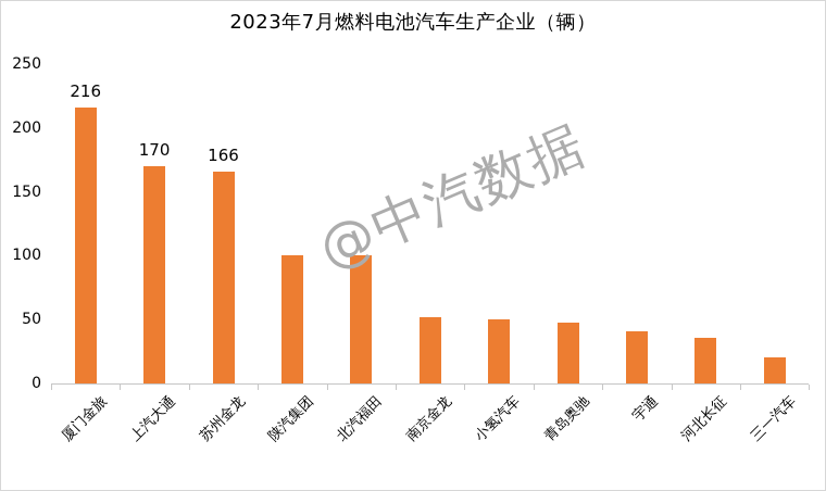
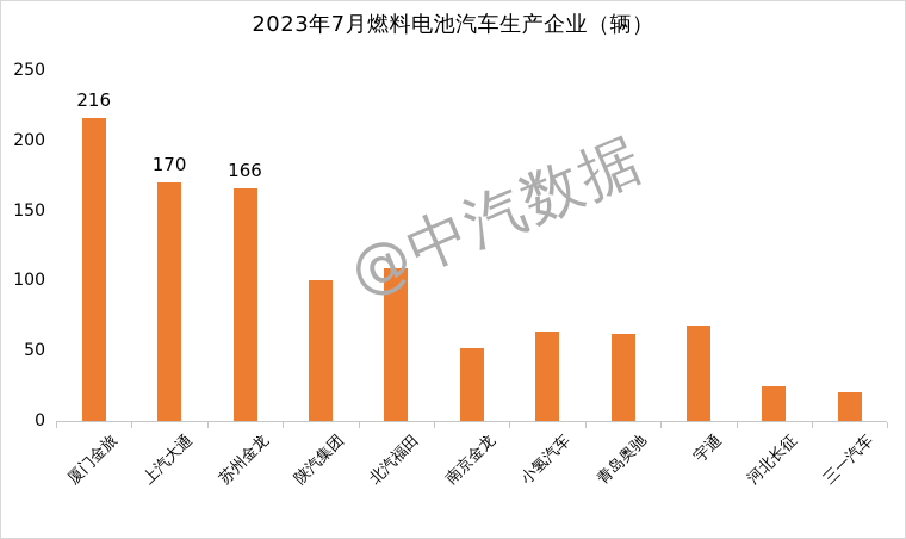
北汽福田: 100 -> 109
小氢汽车: 50 -> 64
青岛奥驰: 48 -> 62
宇通: 41 -> 68
河北长征: 36 -> 25
